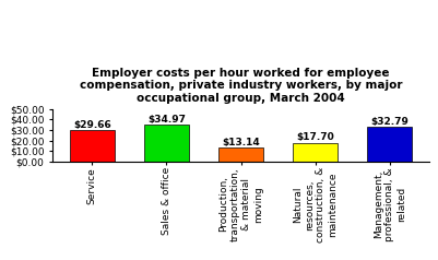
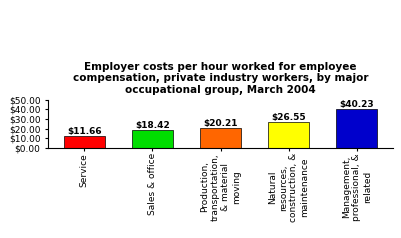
Service: $29.66 -> $11.66
Sales & office: $34.97 -> $18.42
Production, transportation, & material moving: $13.14 -> $20.21
Natural resources, construction, & maintenance: $17.70 -> $26.55
Management, professional, & related: $32.79 -> $40.23
